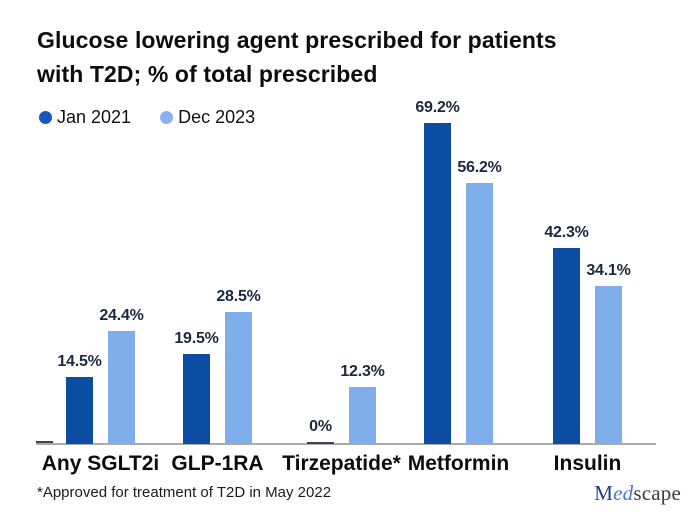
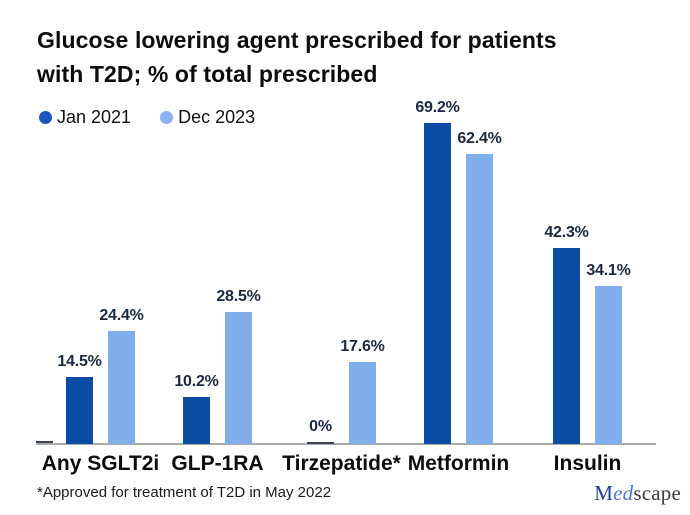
Jan 2021/GLP-1RA: 19.5% -> 10.2%
Dec 2023/Tirzepatide*: 12.3% -> 17.6%
Dec 2023/Metformin: 56.2% -> 62.4%
